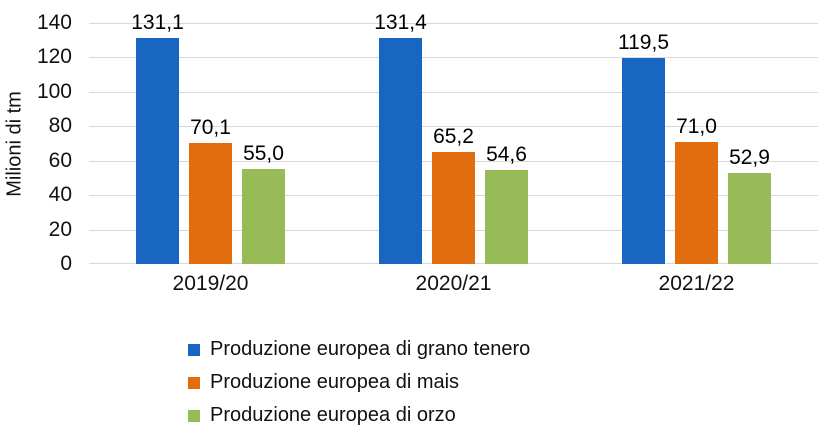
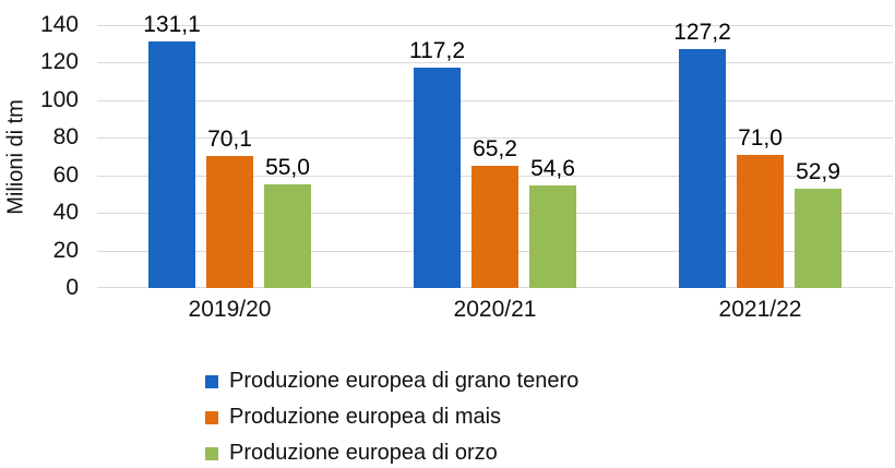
Produzione europea di grano tenero/2020/21: 131,4 -> 117,2
Produzione europea di grano tenero/2021/22: 119,5 -> 127,2
